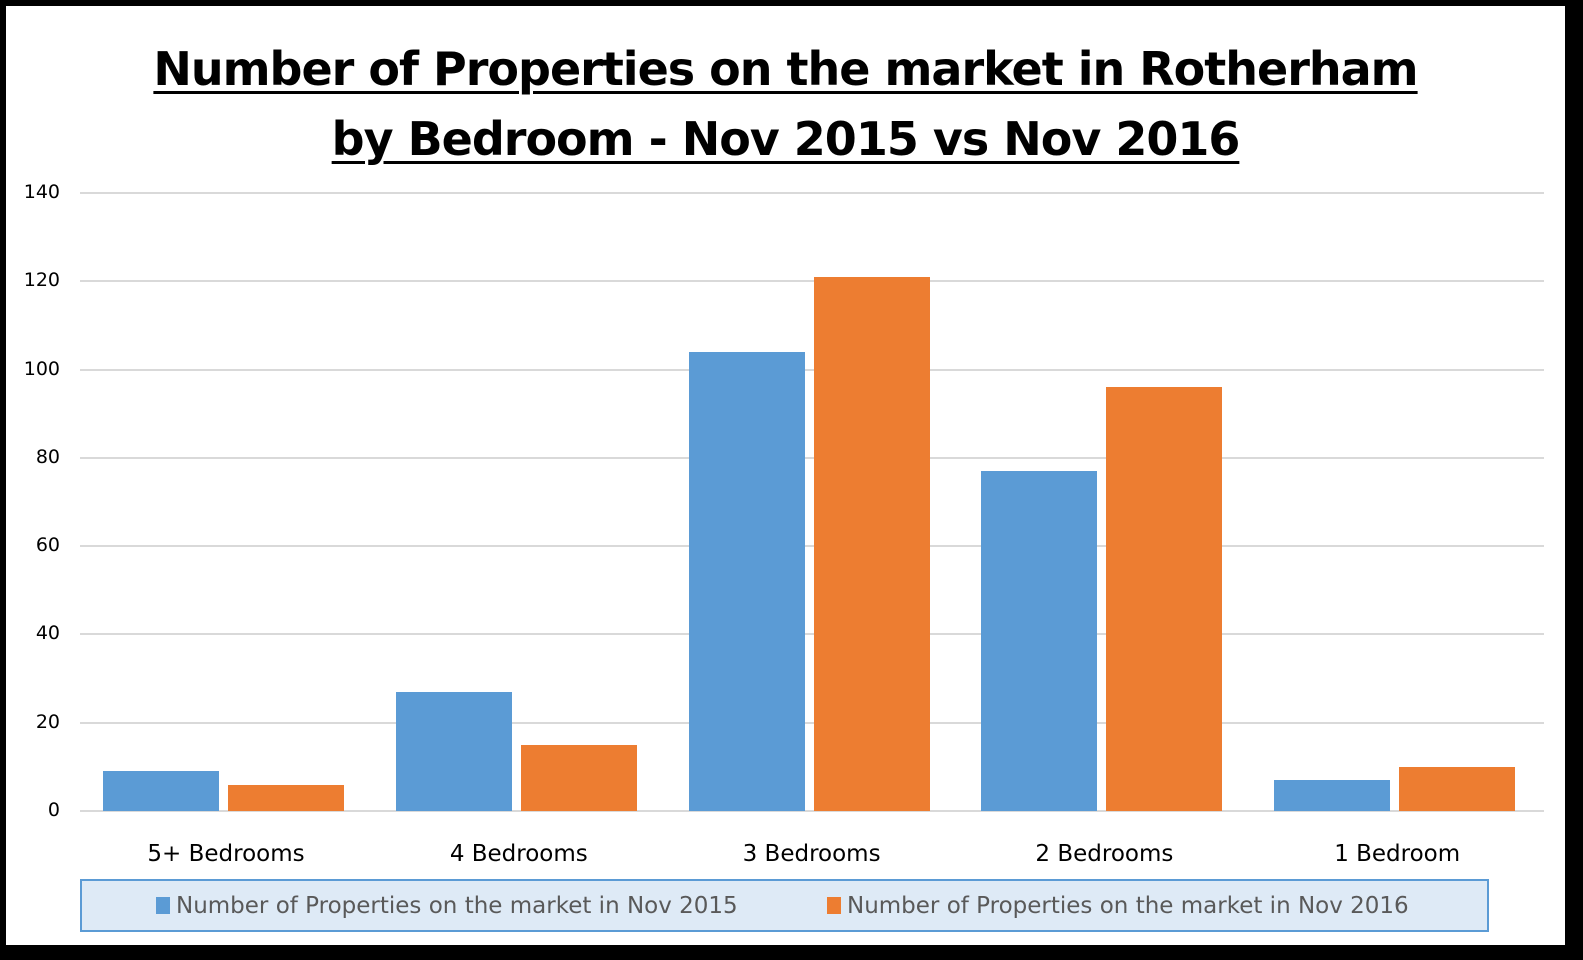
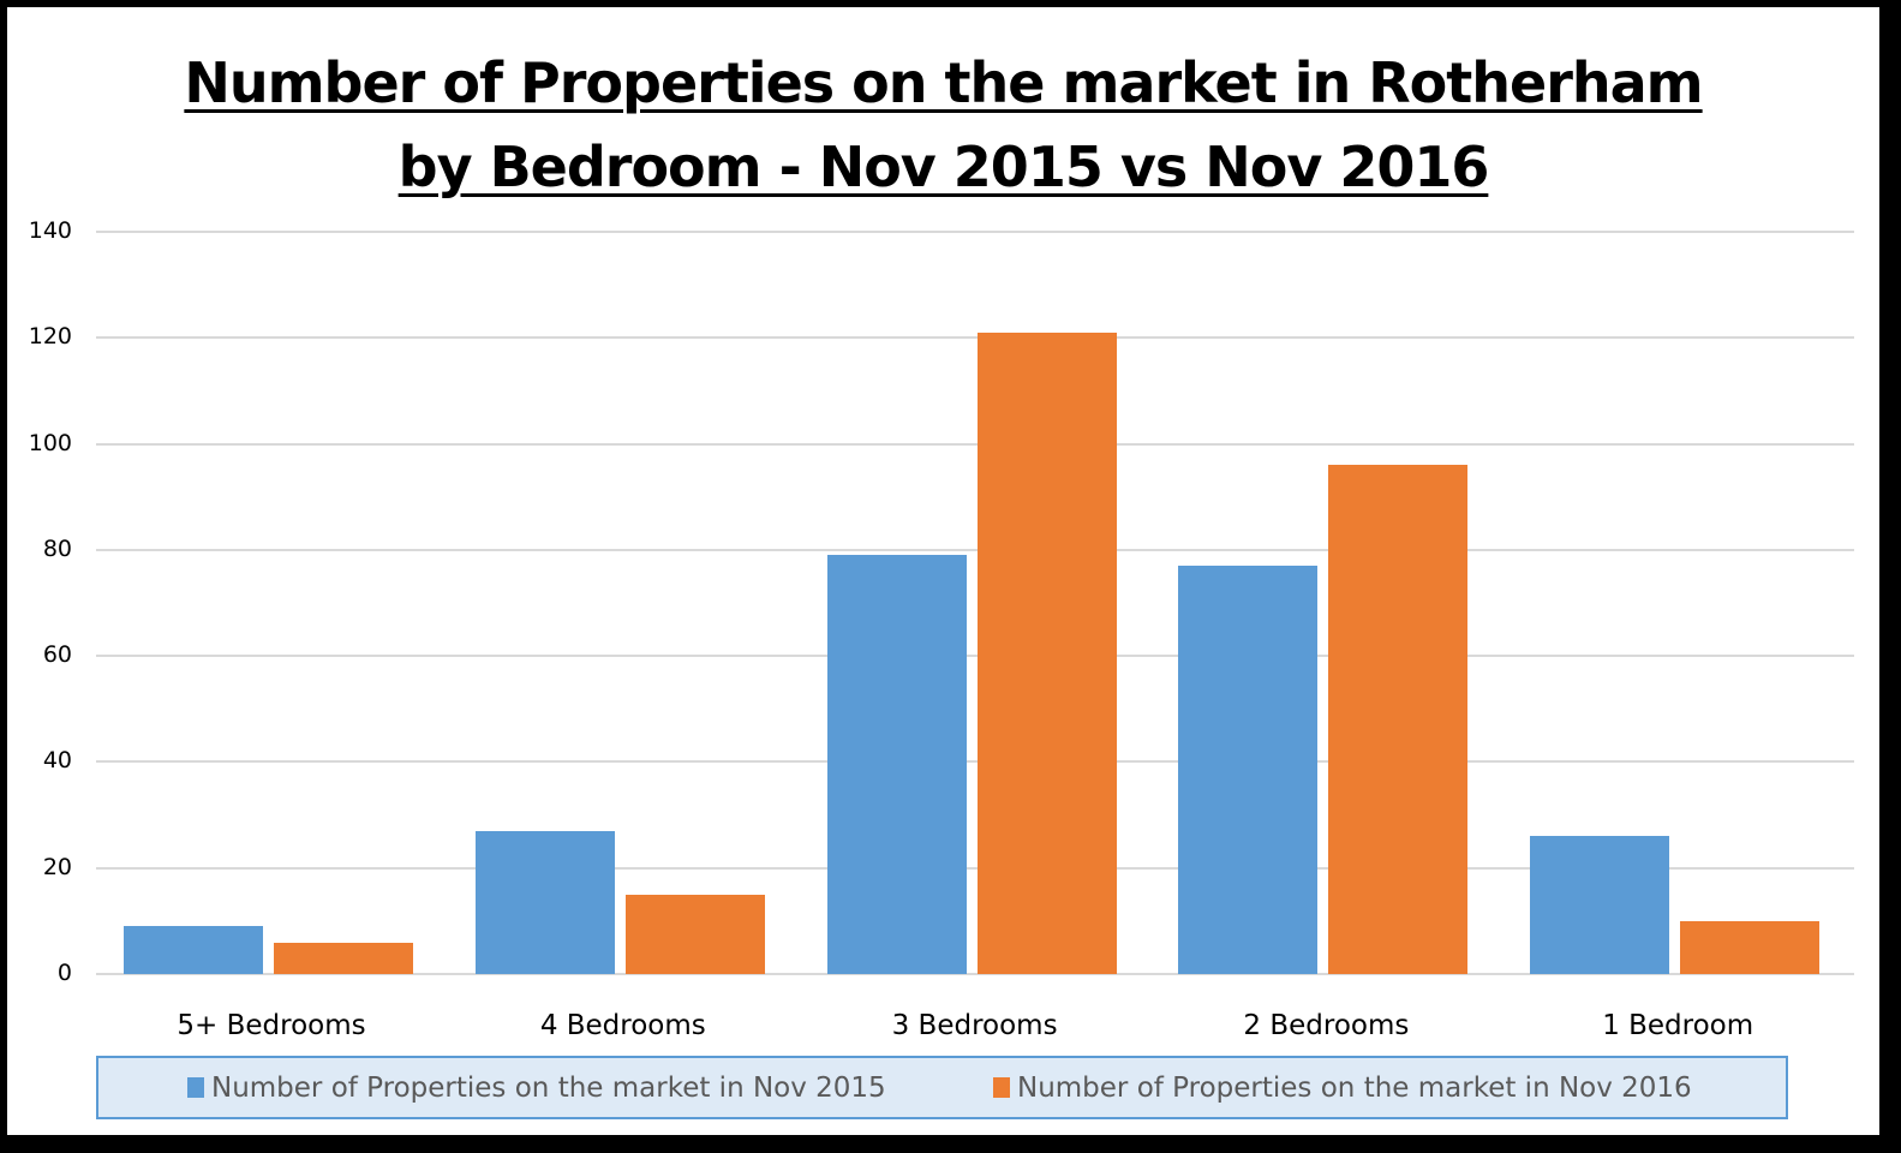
Number of Properties on the market in Nov 2015/3 Bedrooms: 104 -> 79
Number of Properties on the market in Nov 2015/1 Bedroom: 7 -> 26
